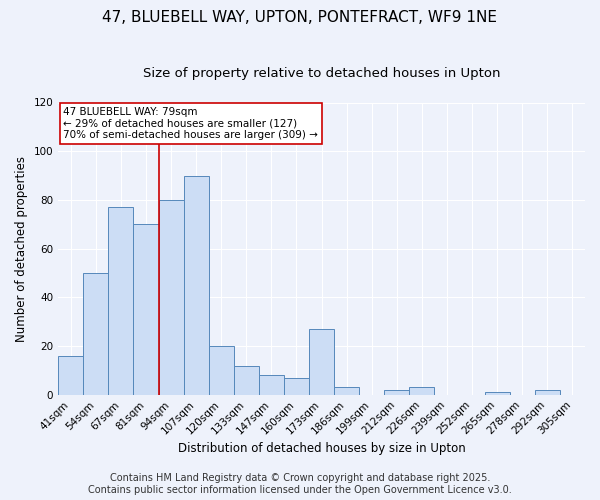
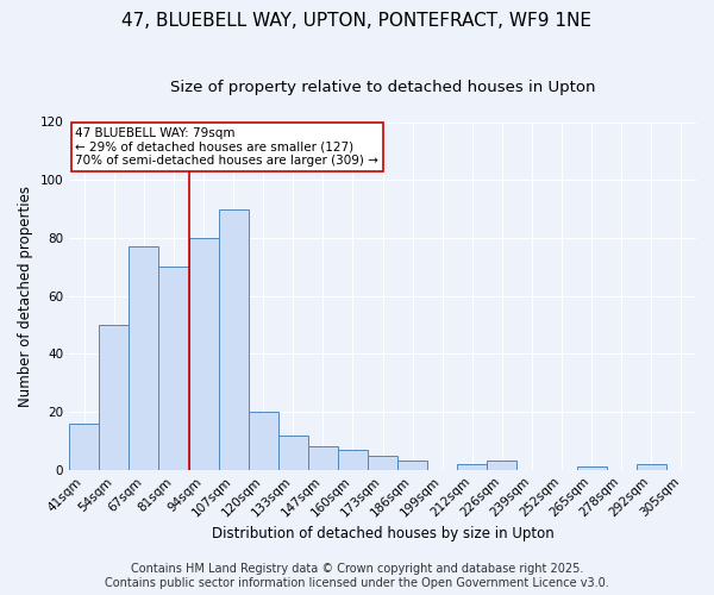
173sqm: 27 -> 5
